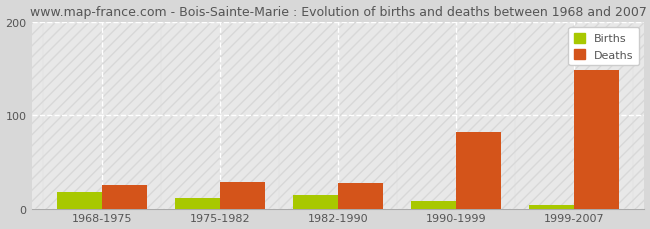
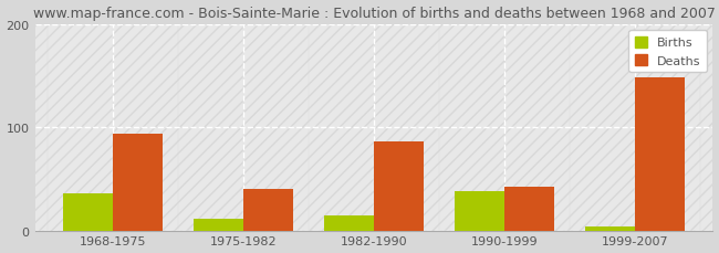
Births/1968-1975: 18 -> 36
Deaths/1968-1975: 25 -> 94
Deaths/1975-1982: 28 -> 40
Deaths/1982-1990: 27 -> 86
Births/1990-1999: 8 -> 38
Deaths/1990-1999: 82 -> 42
